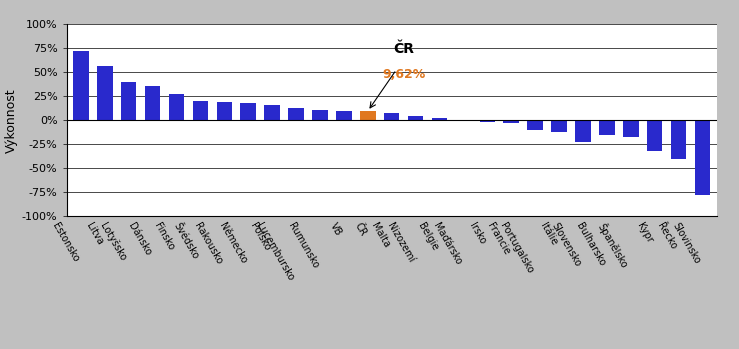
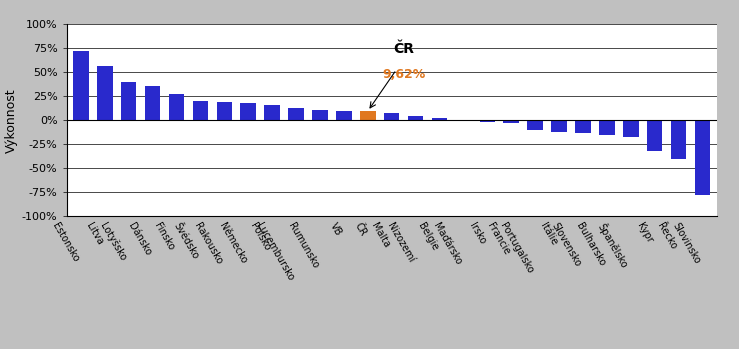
Slovensko: -22% -> -13%
